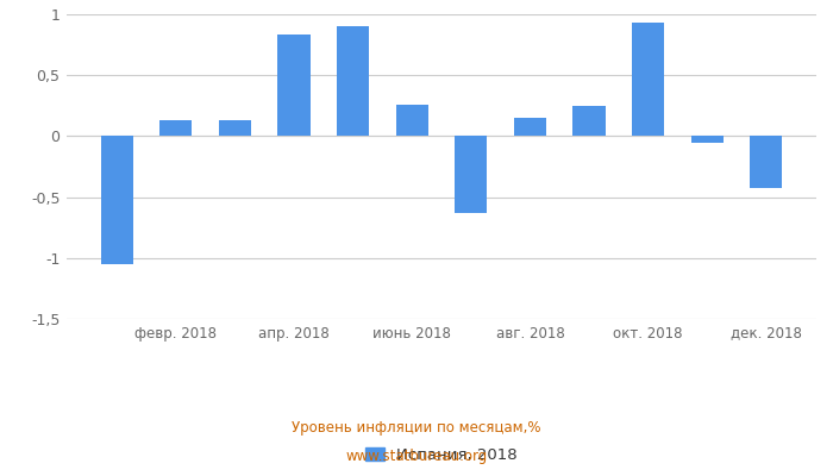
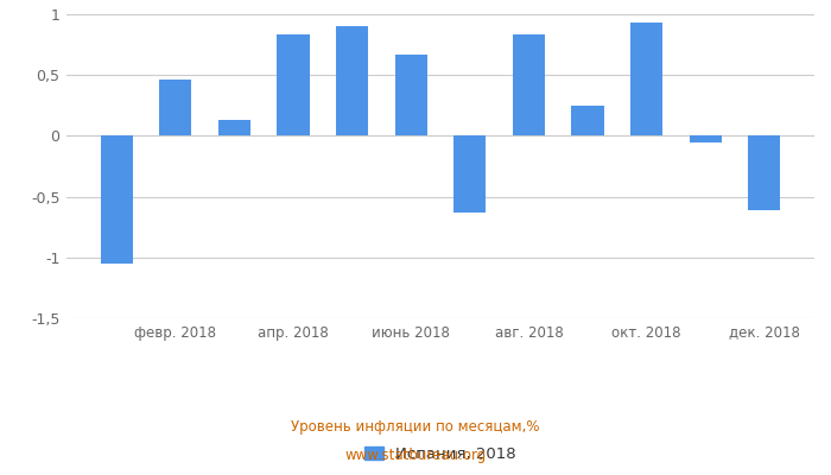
февр. 2018: 0,13 -> 0,46
июнь 2018: 0,26 -> 0,67
авг. 2018: 0,15 -> 0,83
дек. 2018: -0,43 -> -0,61
